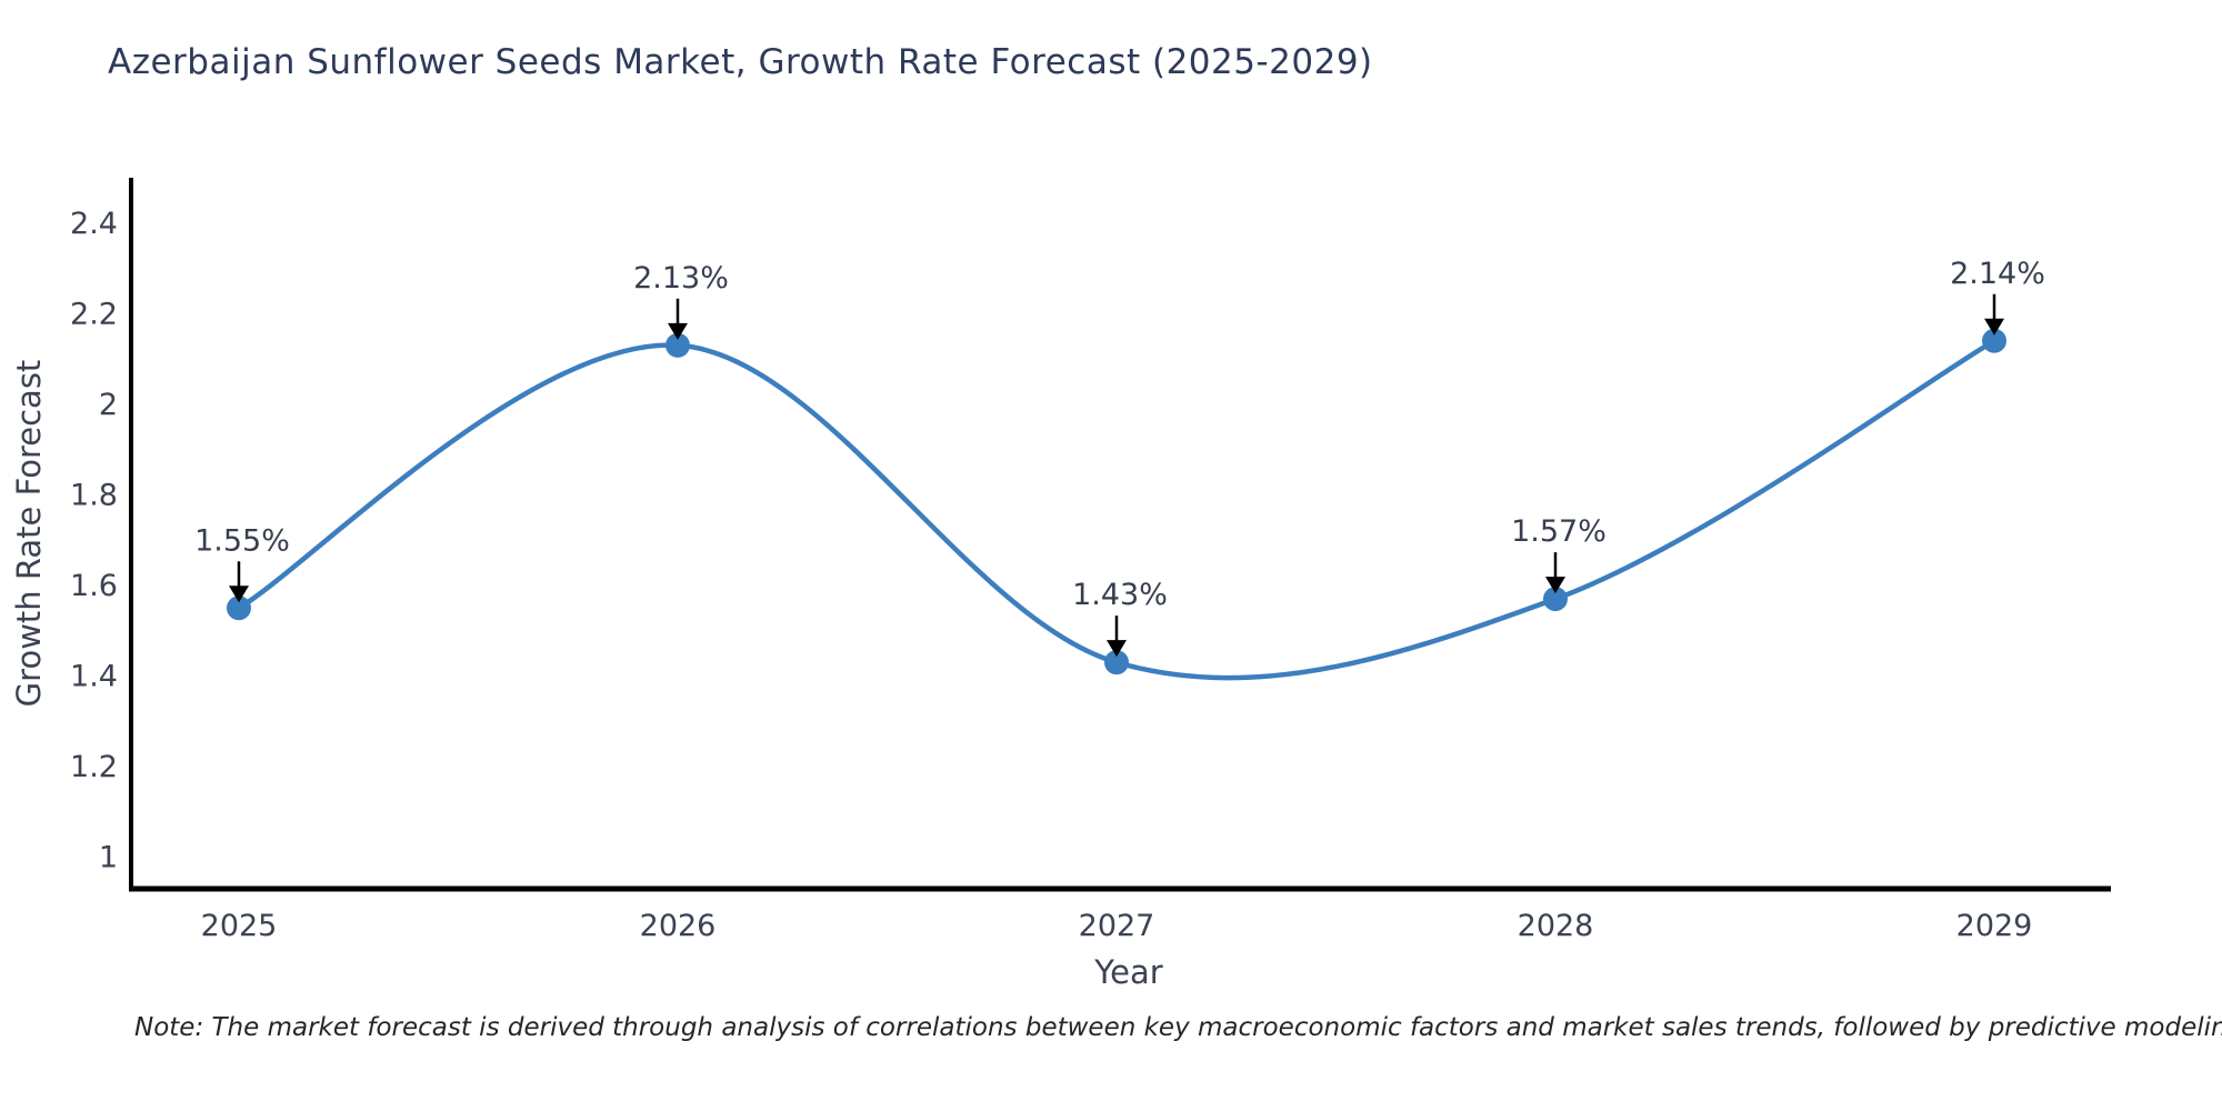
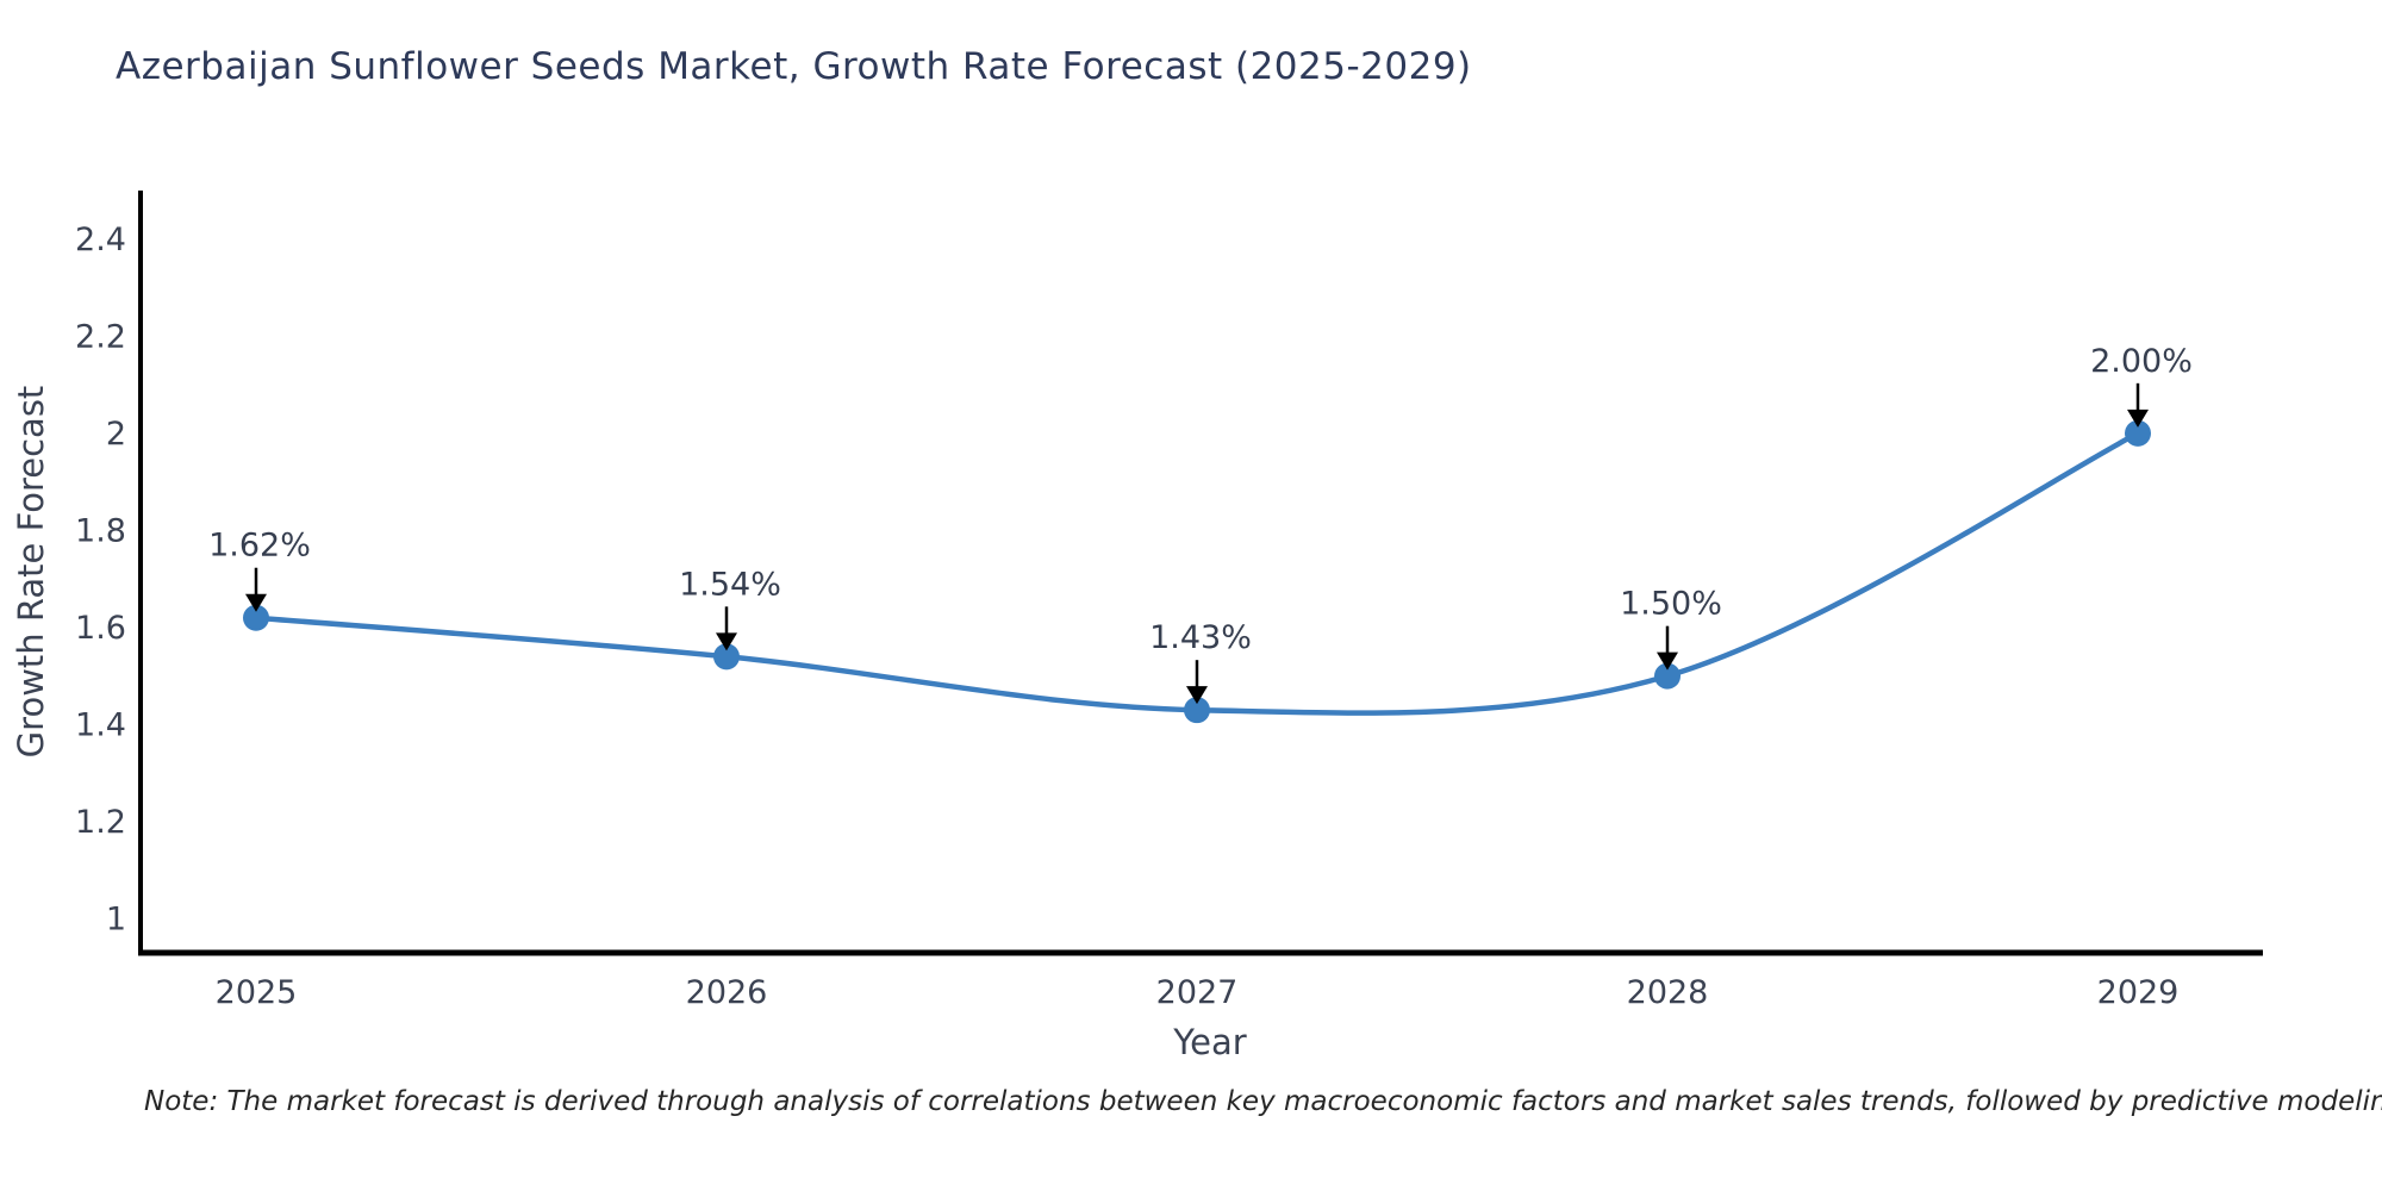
2025: 1.55% -> 1.62%
2026: 2.13% -> 1.54%
2028: 1.57% -> 1.50%
2029: 2.14% -> 2.00%
